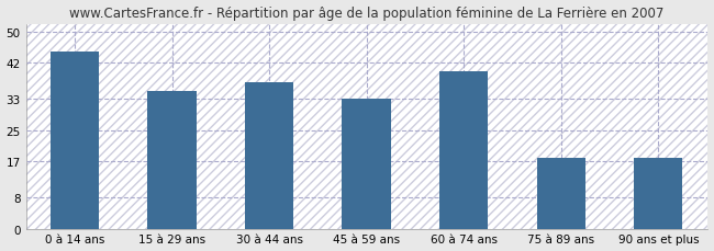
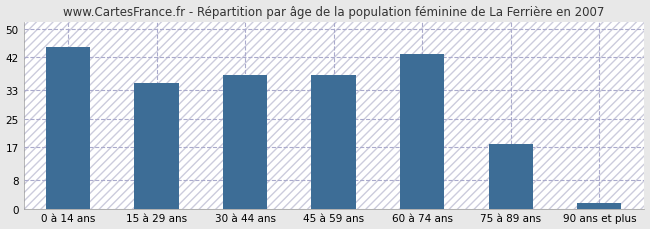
45 à 59 ans: 33.0 -> 37.0
60 à 74 ans: 40.0 -> 43.0
90 ans et plus: 18.0 -> 1.5
